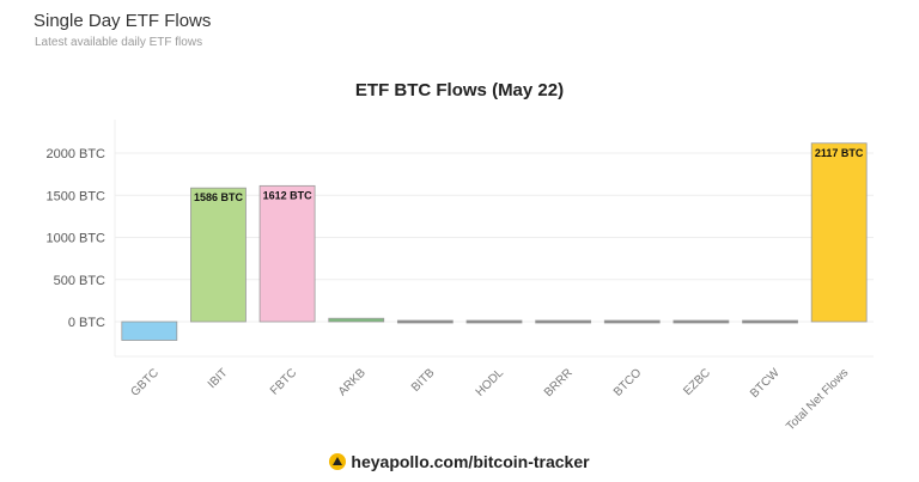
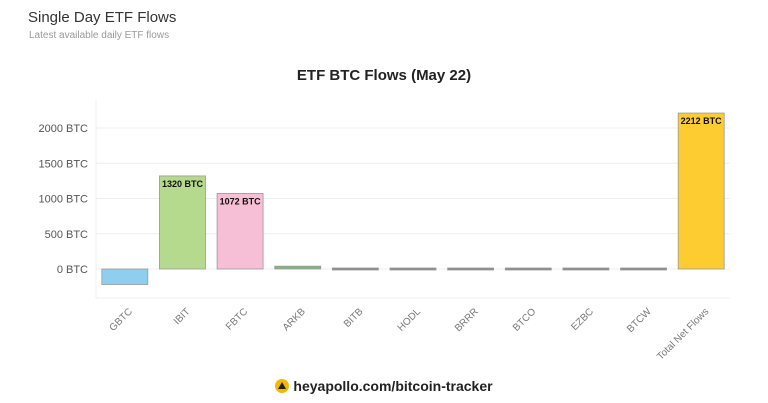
IBIT: 1586 -> 1320
FBTC: 1612 -> 1072
Total Net Flows: 2117 -> 2212
